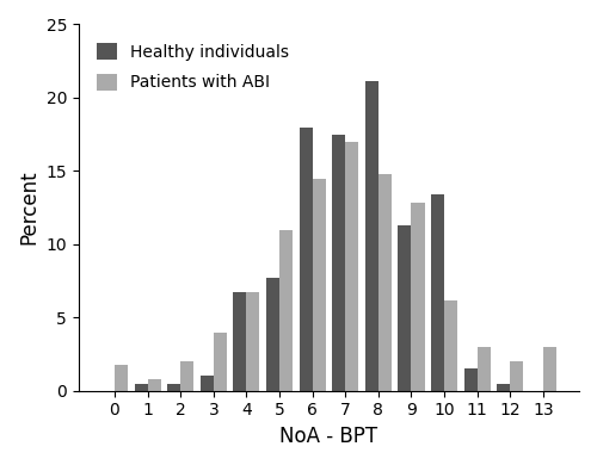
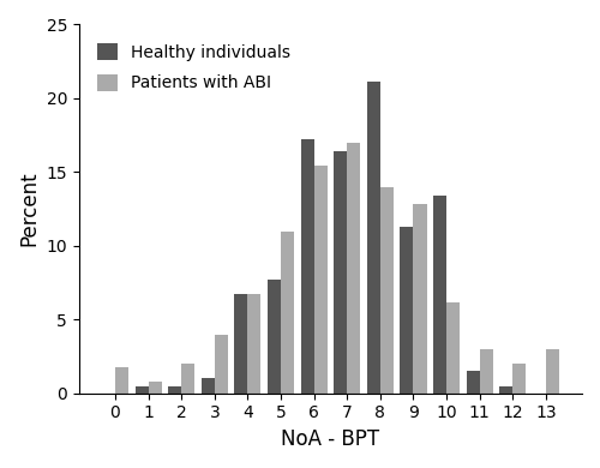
Healthy individuals/6: 18.0 -> 17.2
Patients with ABI/6: 14.5 -> 15.4
Healthy individuals/7: 17.5 -> 16.4
Patients with ABI/8: 14.8 -> 14.0
